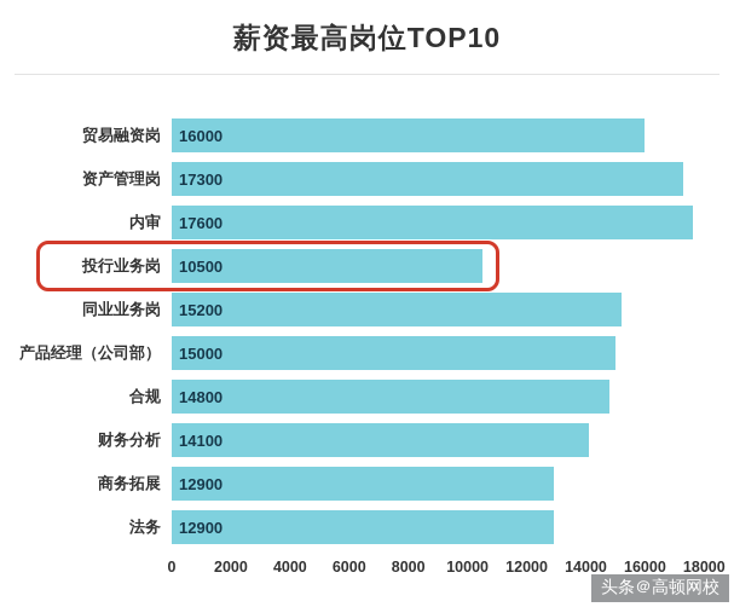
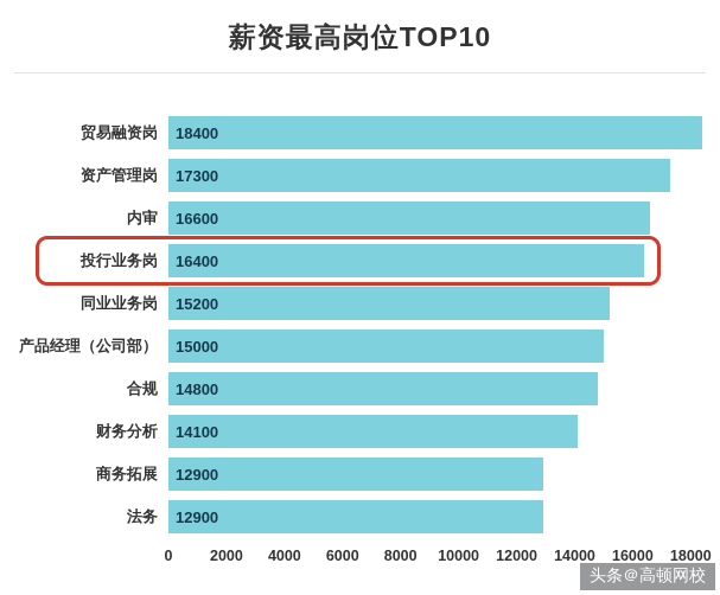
贸易融资岗: 16000 -> 18400
内审: 17600 -> 16600
投行业务岗: 10500 -> 16400
